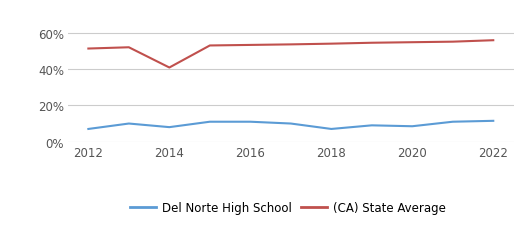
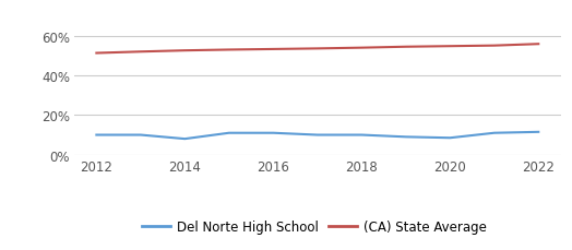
Del Norte High School/2012: 7% -> 10%
(CA) State Average/2014: 41% -> 53%
Del Norte High School/2018: 7% -> 10%
